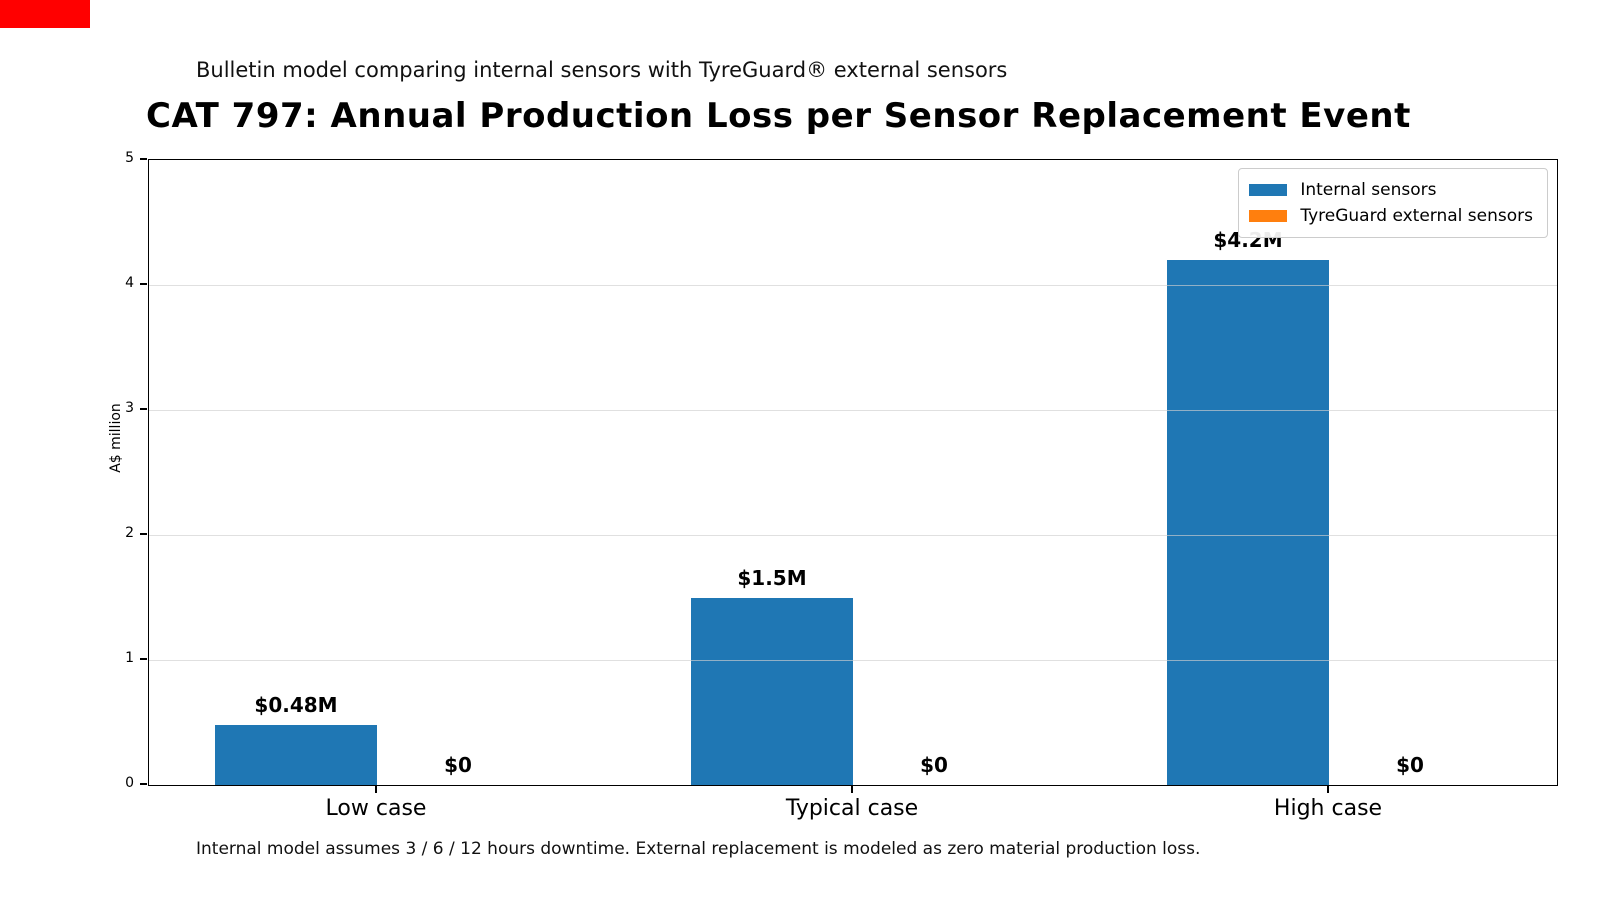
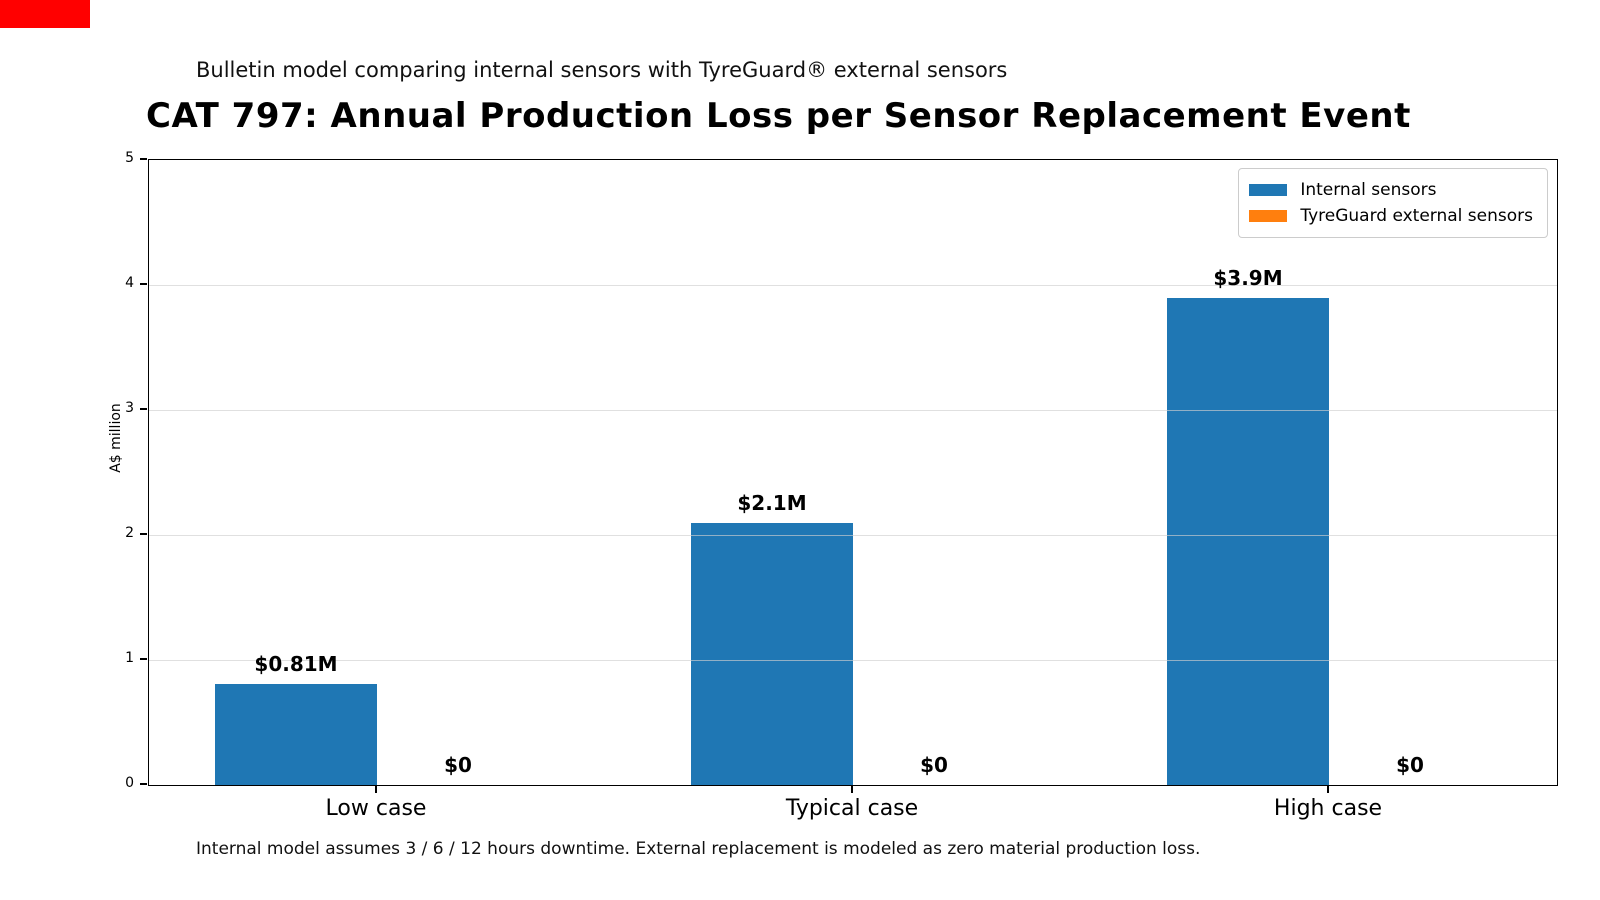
Internal sensors/Low case: $0.48M -> $0.81M
Internal sensors/Typical case: $1.5M -> $2.1M
Internal sensors/High case: $4.2M -> $3.9M
